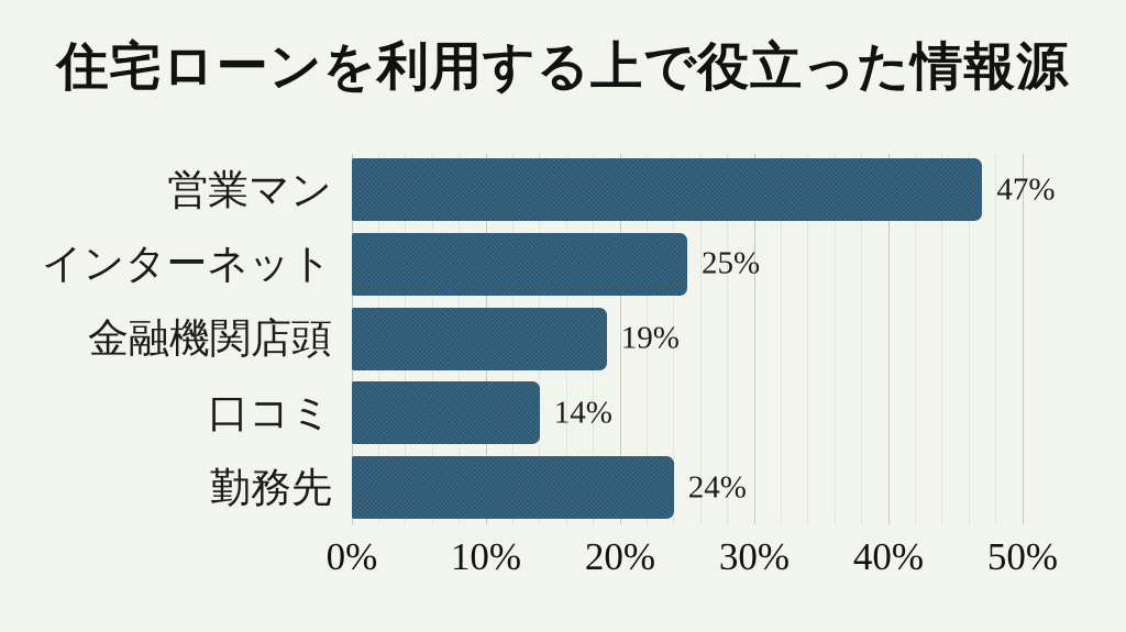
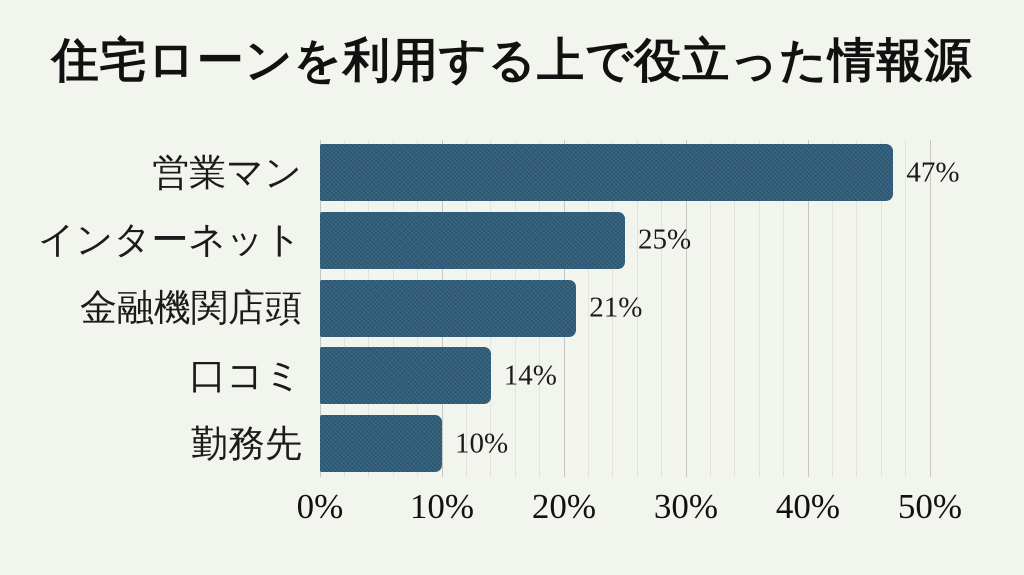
金融機関店頭: 19% -> 21%
勤務先: 24% -> 10%
